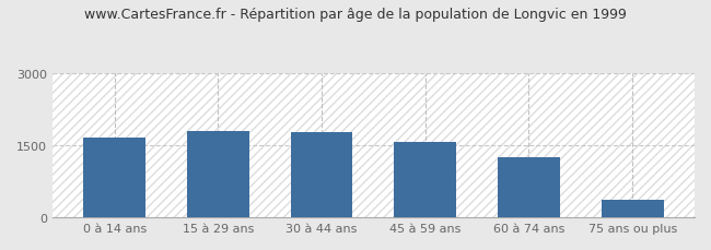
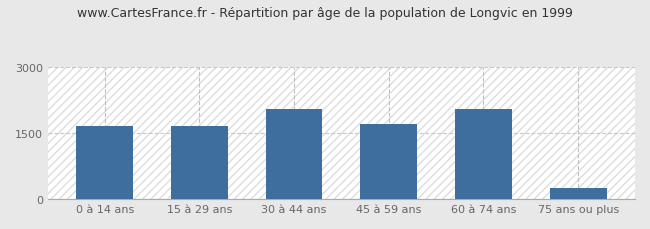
15 à 29 ans: 1800 -> 1650
30 à 44 ans: 1780 -> 2050
45 à 59 ans: 1560 -> 1700
60 à 74 ans: 1260 -> 2050
75 ans ou plus: 370 -> 250
